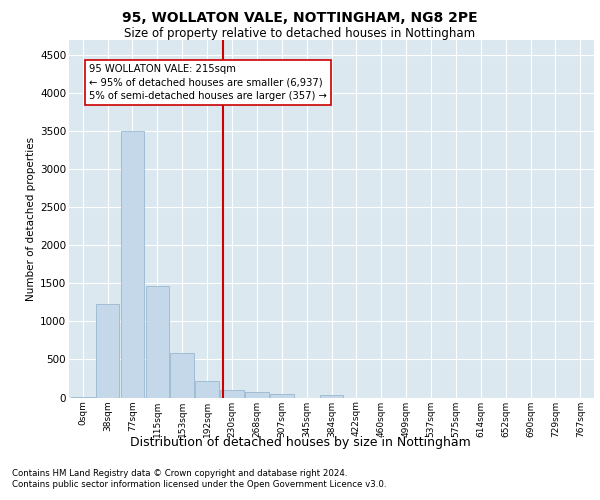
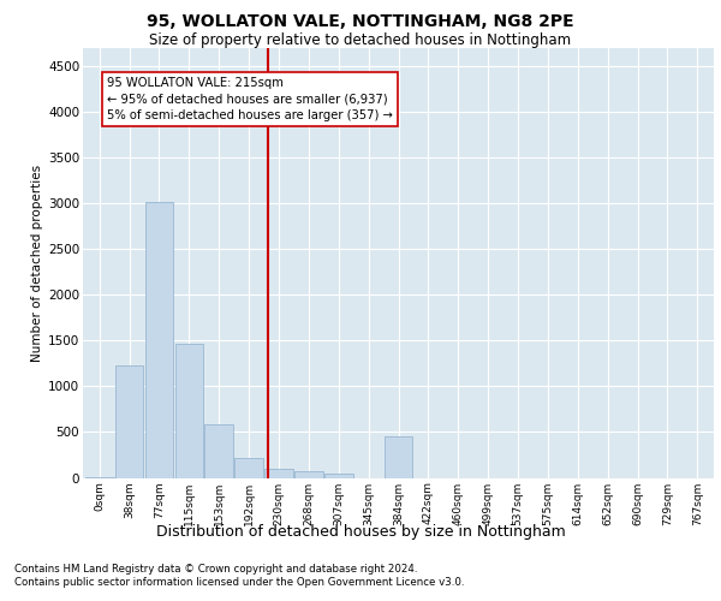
77sqm: 3500 -> 3020
384sqm: 30 -> 460
